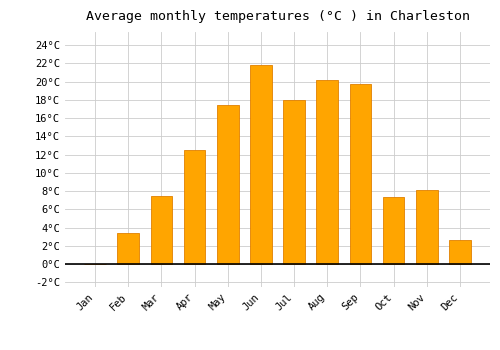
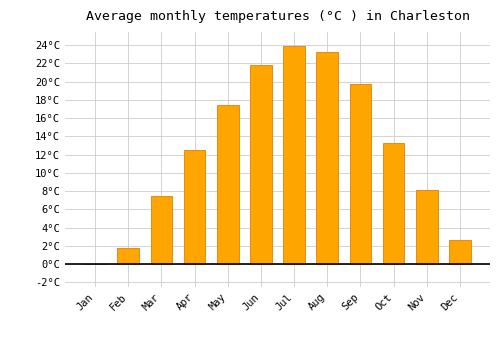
Feb: 3.4°C -> 1.8°C
Jul: 18.0°C -> 23.9°C
Aug: 20.2°C -> 23.3°C
Oct: 7.4°C -> 13.3°C
